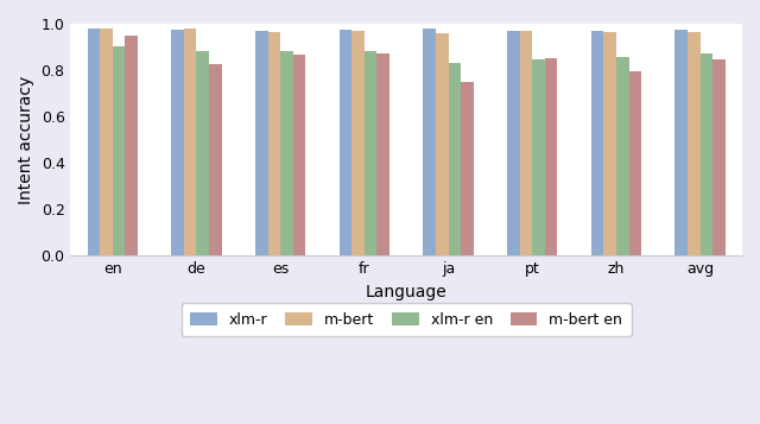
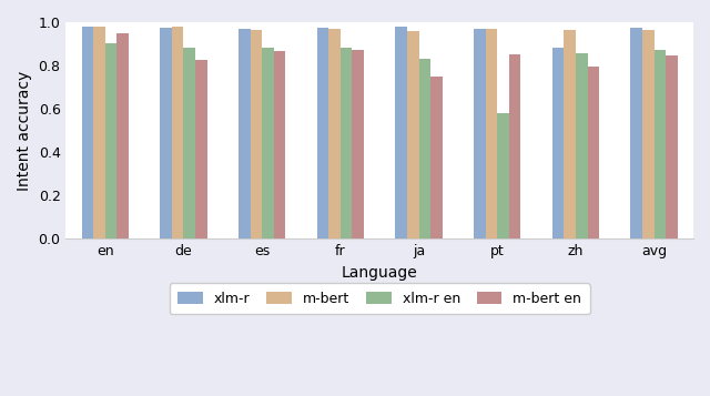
xlm-r en/pt: 0.84 -> 0.58
xlm-r/zh: 0.97 -> 0.88
